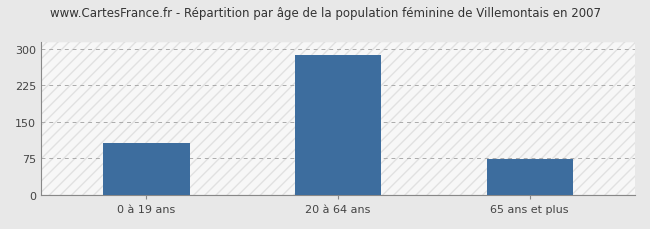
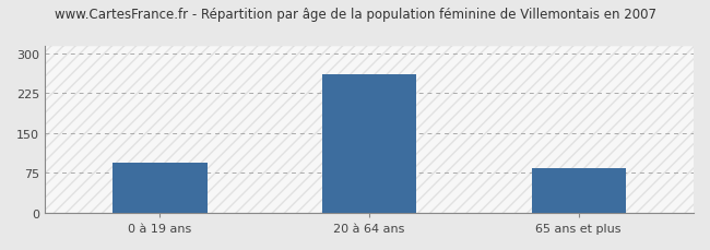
0 à 19 ans: 107 -> 95
20 à 64 ans: 287 -> 260
65 ans et plus: 73 -> 85
